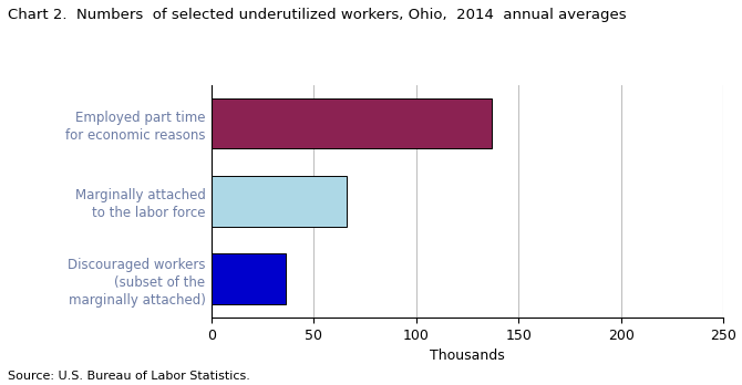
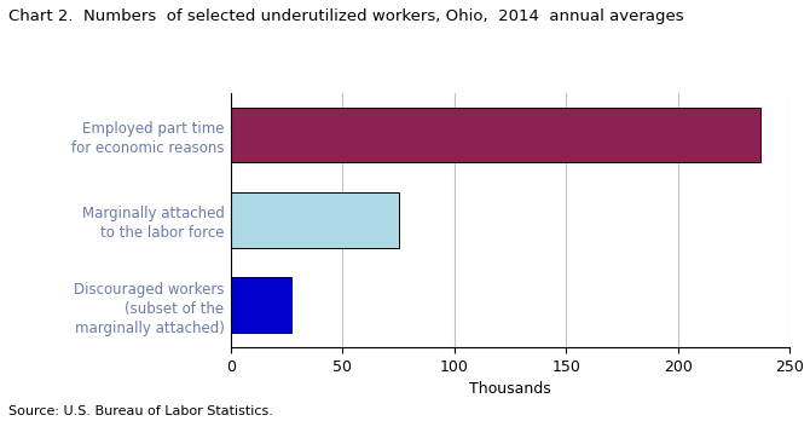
Employed part time for economic reasons: 137 -> 237
Marginally attached to the labor force: 66 -> 75
Discouraged workers (subset of the marginally attached): 36 -> 27
